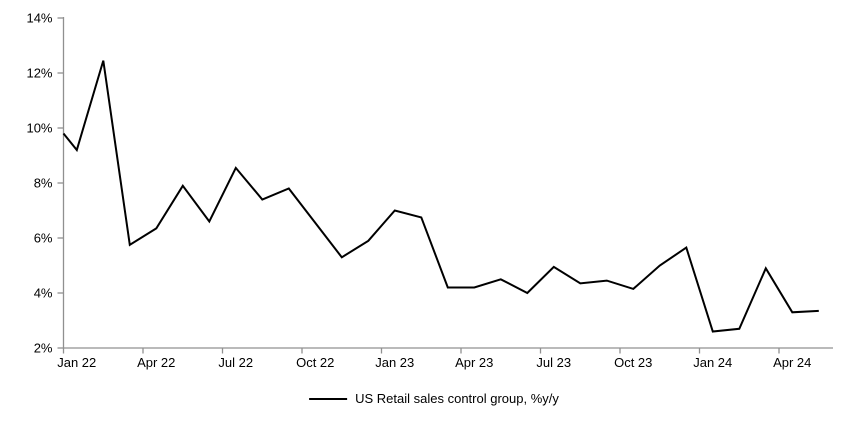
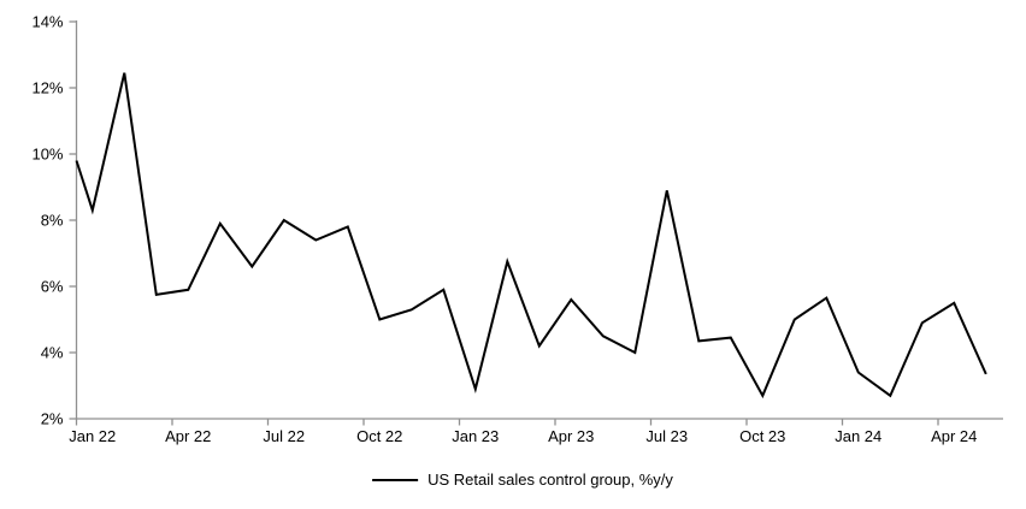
Jan 22: 9.2% -> 8.3%
Apr 22: 6.3% -> 5.9%
Jul 22: 8.6% -> 8.0%
Oct 22: 6.5% -> 5.0%
Jan 23: 7.0% -> 2.9%
Apr 23: 4.2% -> 5.6%
Jul 23: 5.0% -> 8.9%
Oct 23: 4.2% -> 2.7%
Jan 24: 2.6% -> 3.4%
Apr 24: 3.3% -> 5.5%
